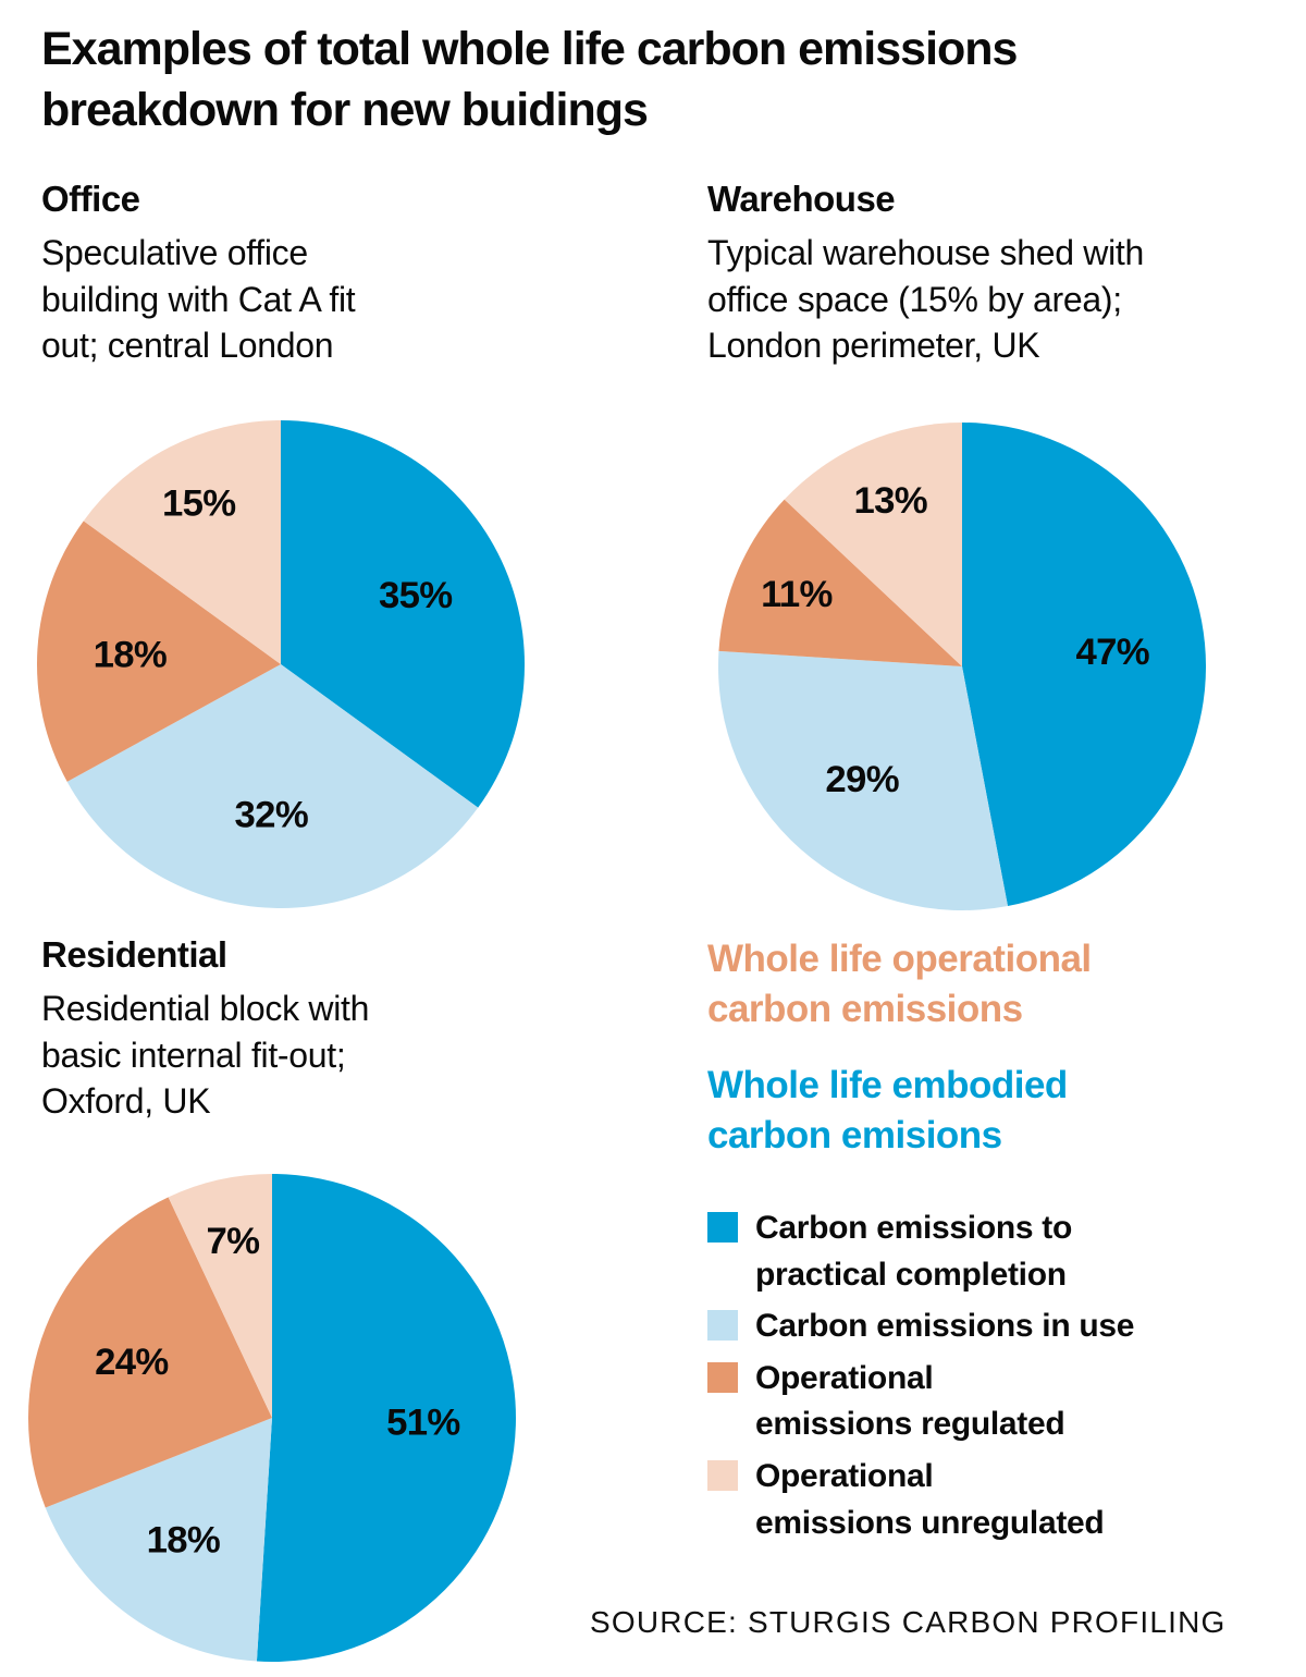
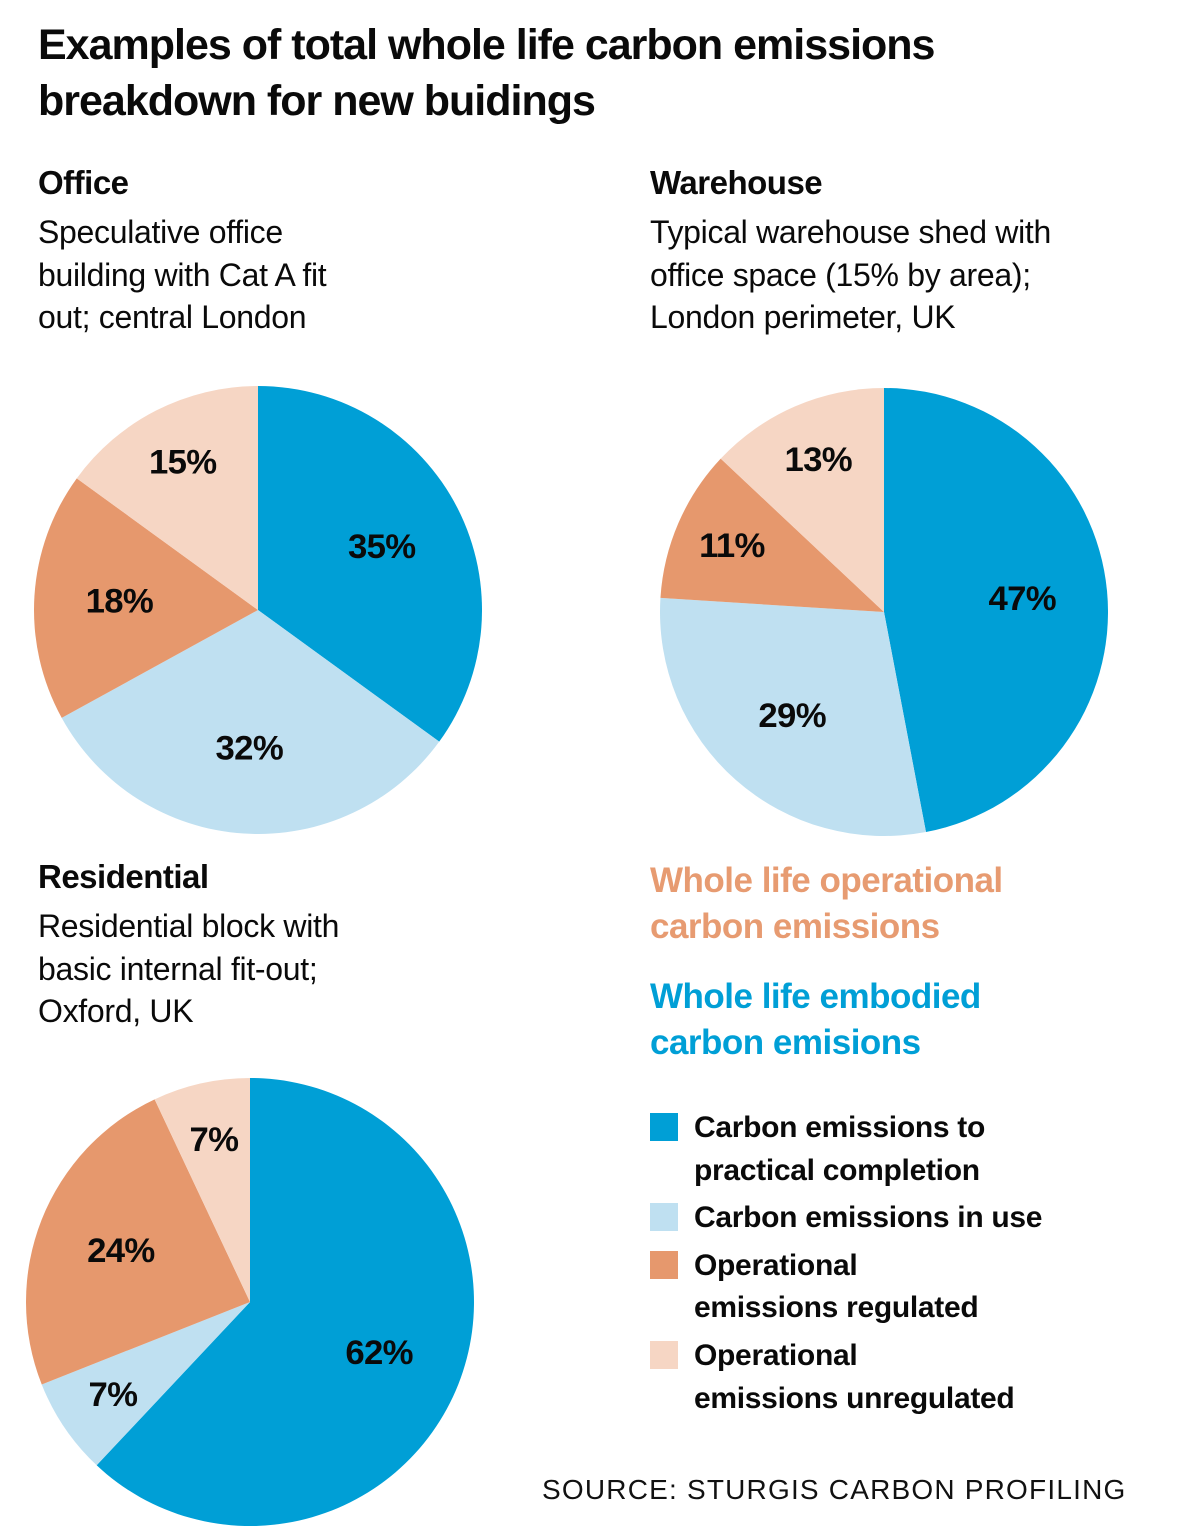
Residential/Carbon emissions to practical completion: 51% -> 62%
Residential/Carbon emissions in use: 18% -> 7%
